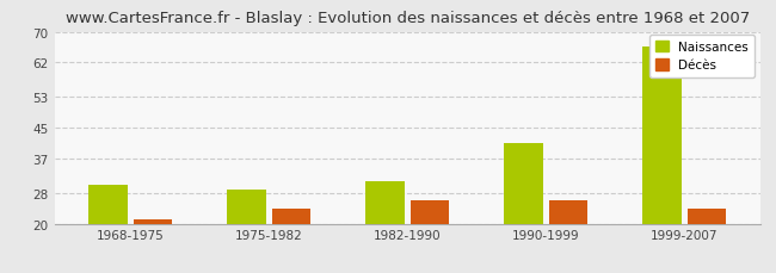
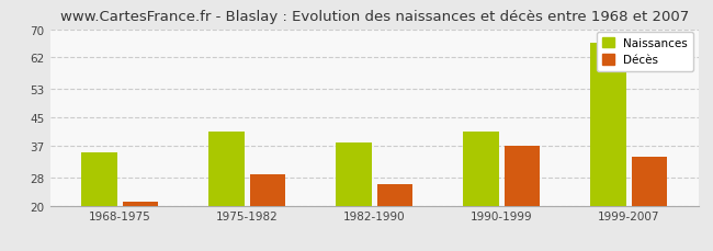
Naissances/1968-1975: 30 -> 35
Naissances/1975-1982: 29 -> 41
Décès/1975-1982: 24 -> 29
Naissances/1982-1990: 31 -> 38
Décès/1990-1999: 26 -> 37
Décès/1999-2007: 24 -> 34
